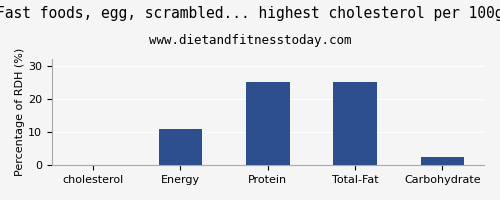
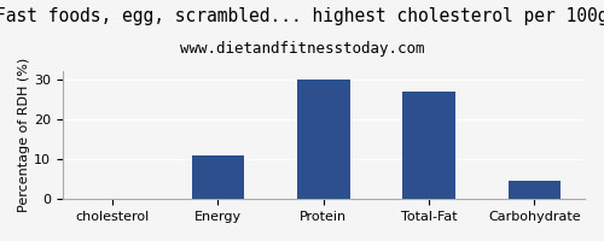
Protein: 25.0 -> 30.0
Total-Fat: 25.0 -> 27.0
Carbohydrate: 2.5 -> 4.5
